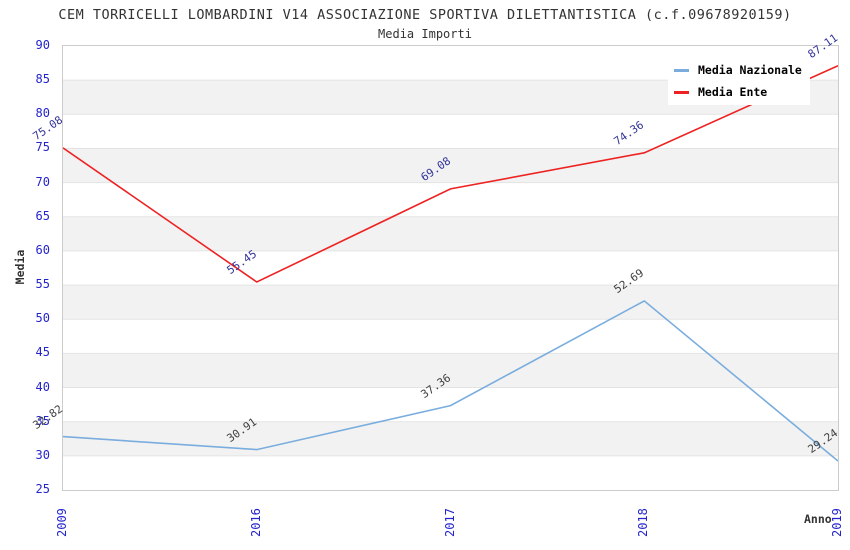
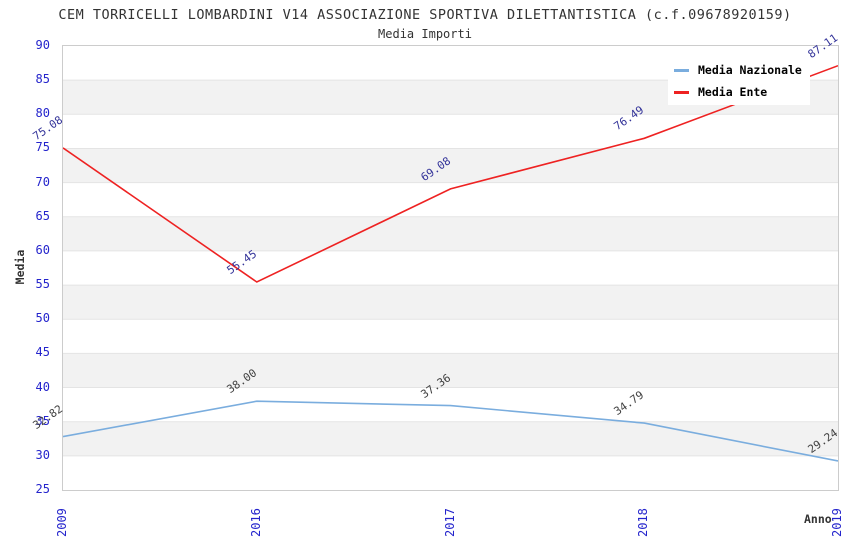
Media Nazionale/2016: 30.91 -> 38.00
Media Nazionale/2018: 52.69 -> 34.79
Media Ente/2018: 74.36 -> 76.49
